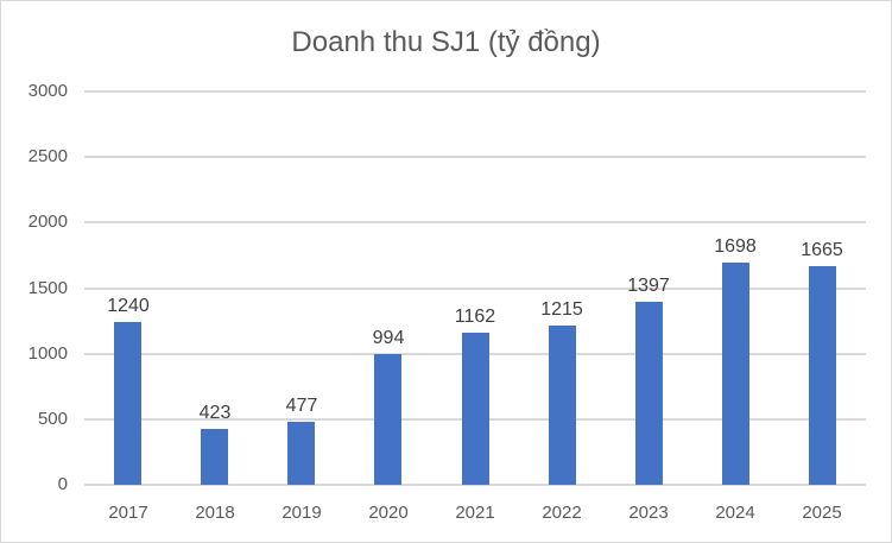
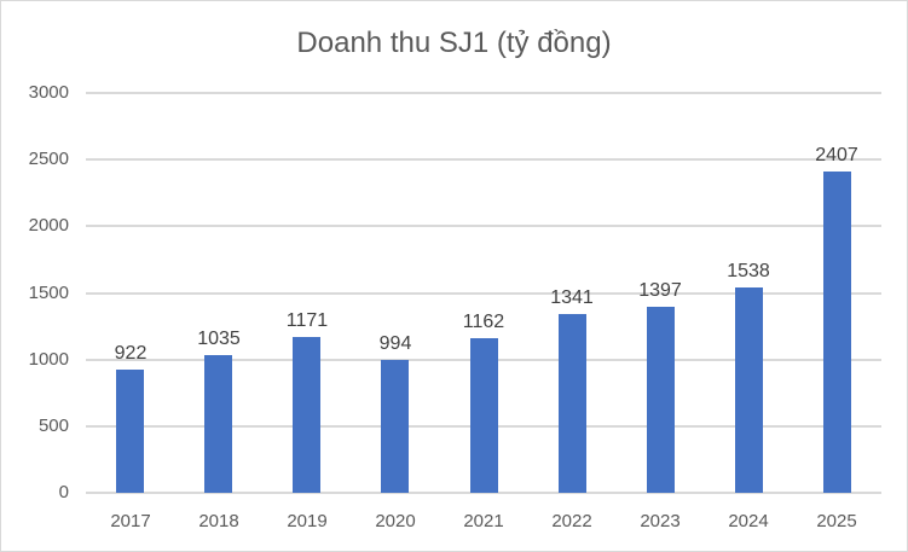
2017: 1240 -> 922
2018: 423 -> 1035
2019: 477 -> 1171
2022: 1215 -> 1341
2024: 1698 -> 1538
2025: 1665 -> 2407
